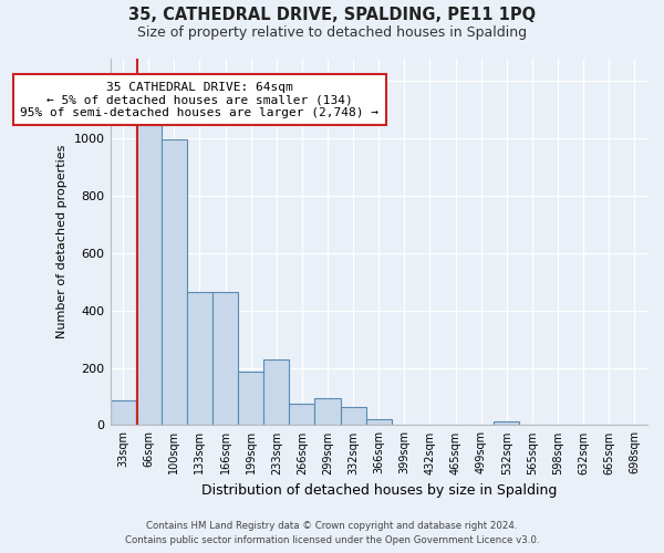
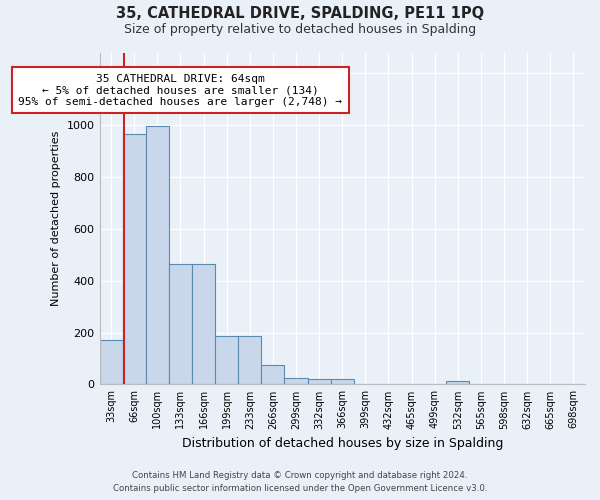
33sqm: 85 -> 170
66sqm: 1045 -> 965
233sqm: 230 -> 185
299sqm: 95 -> 25
332sqm: 65 -> 20
